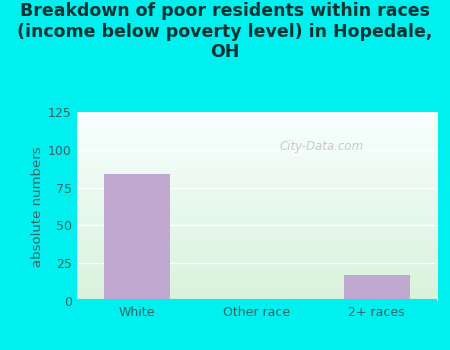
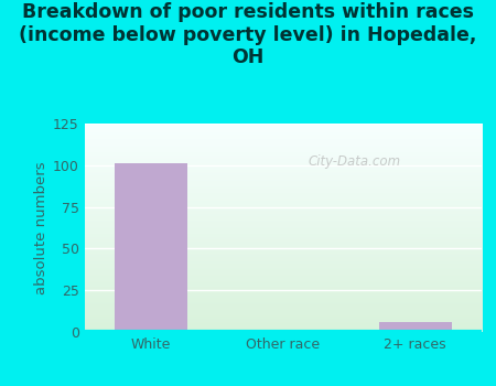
White: 84 -> 101
2+ races: 17 -> 6
